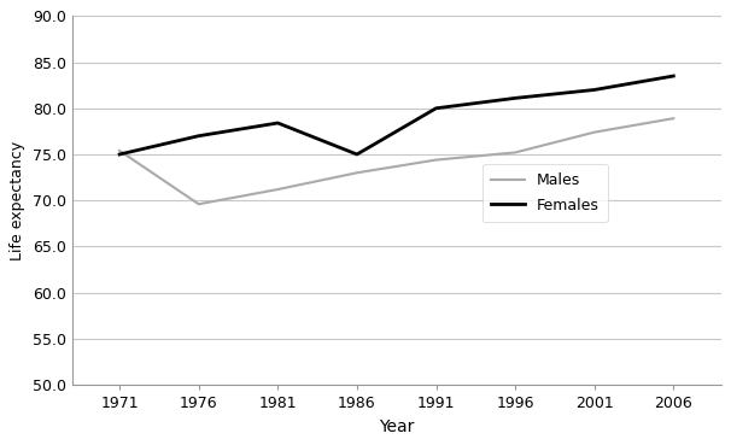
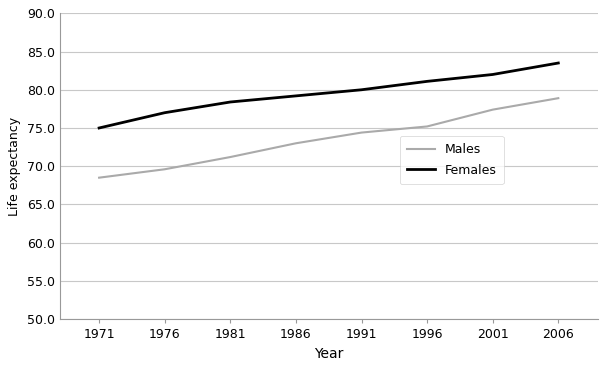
Males/1971: 75.4 -> 68.5
Females/1986: 75.0 -> 79.2
